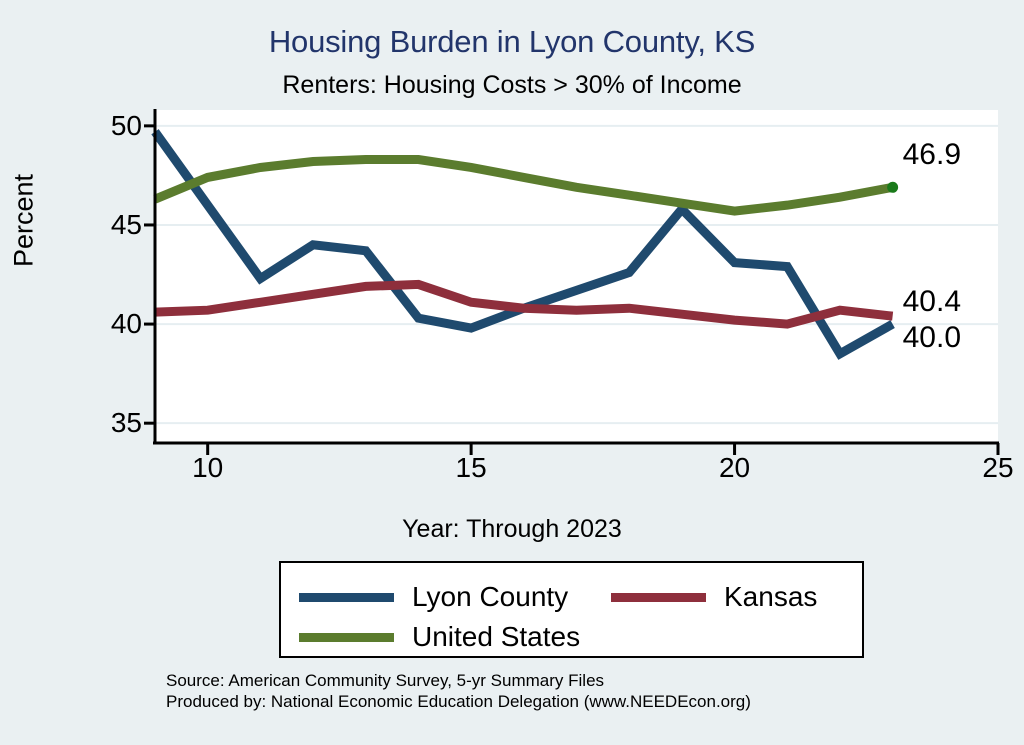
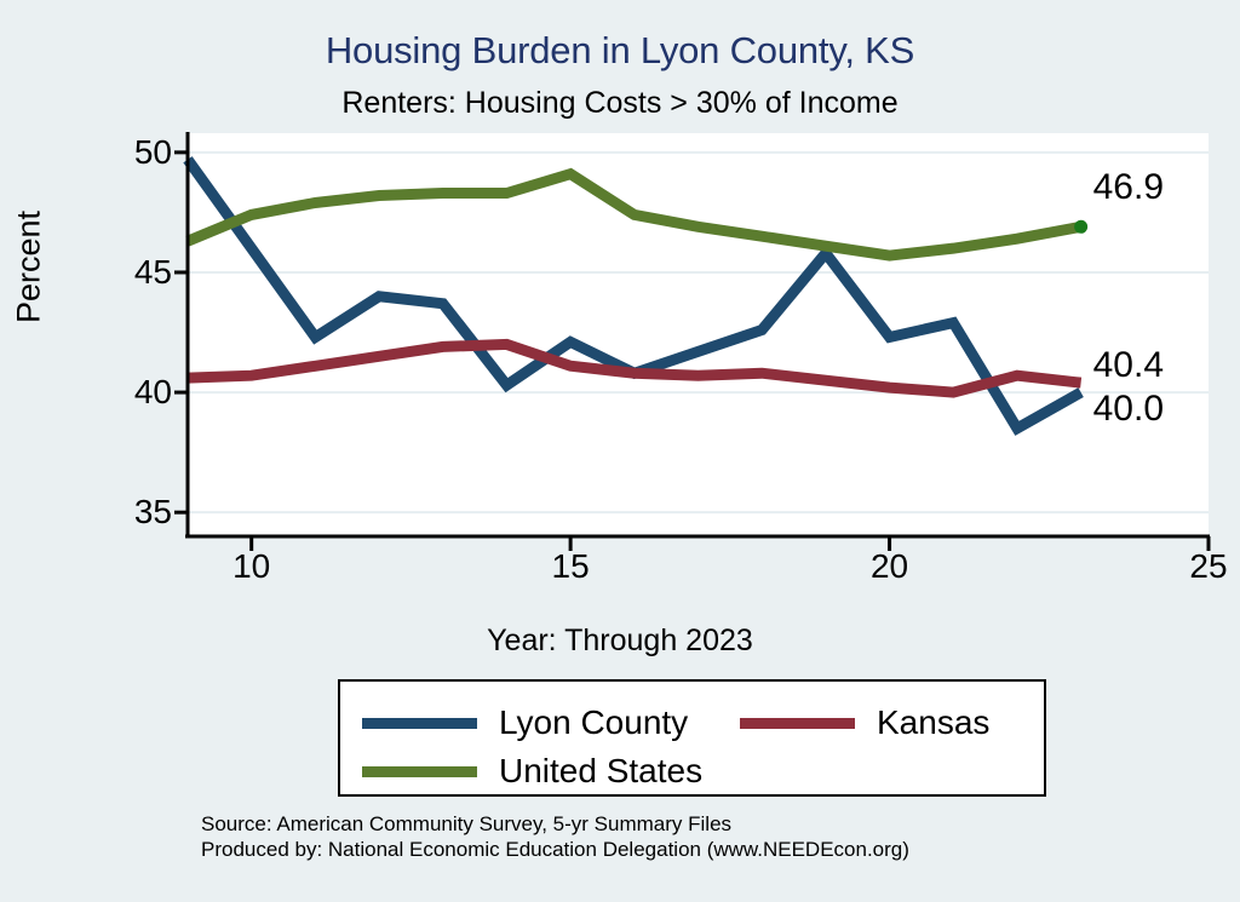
Lyon County/15: 39.8 -> 42.1
United States/15: 47.9 -> 49.1
Lyon County/20: 43.1 -> 42.3
